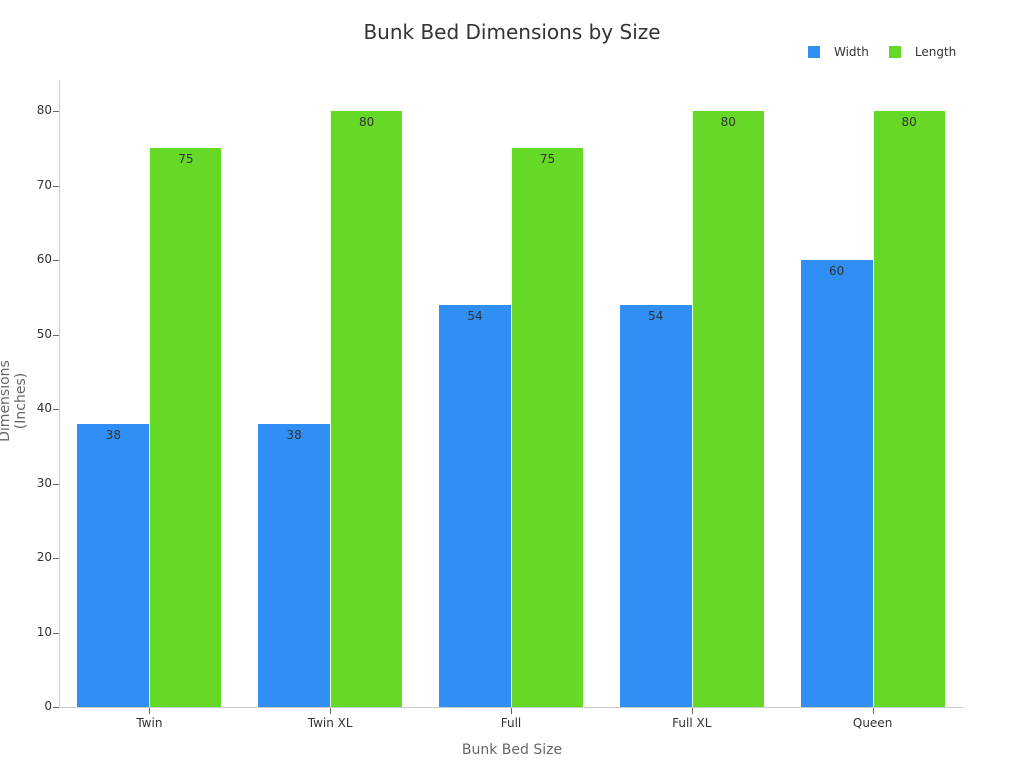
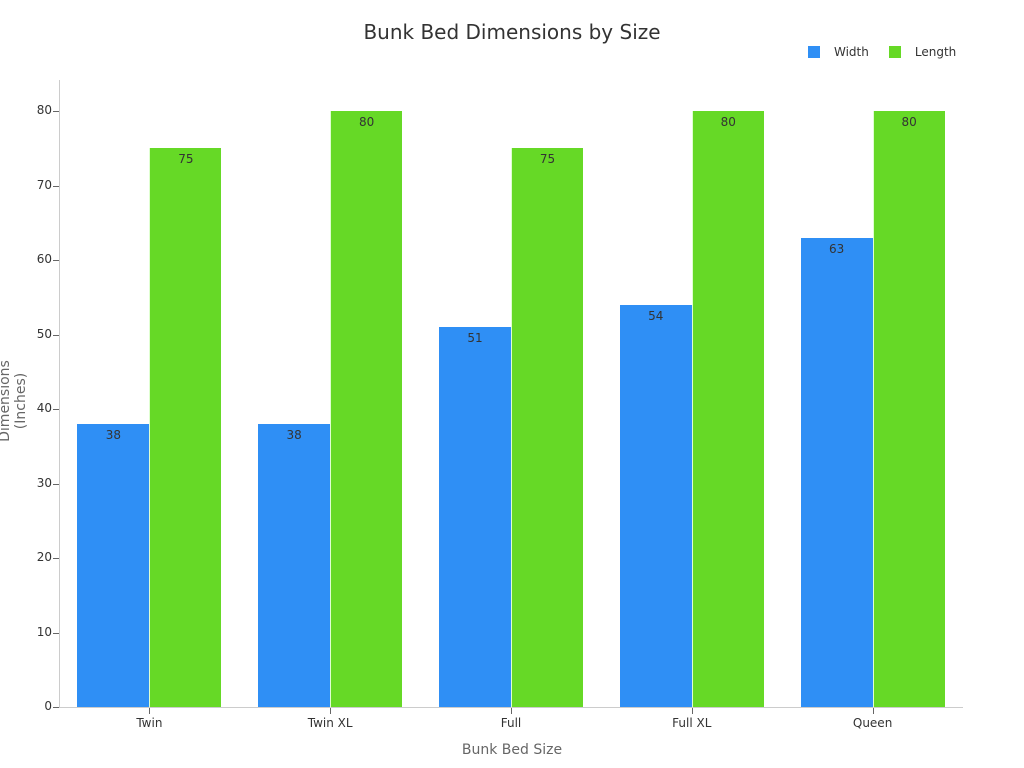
Width/Full: 54 -> 51
Width/Queen: 60 -> 63
